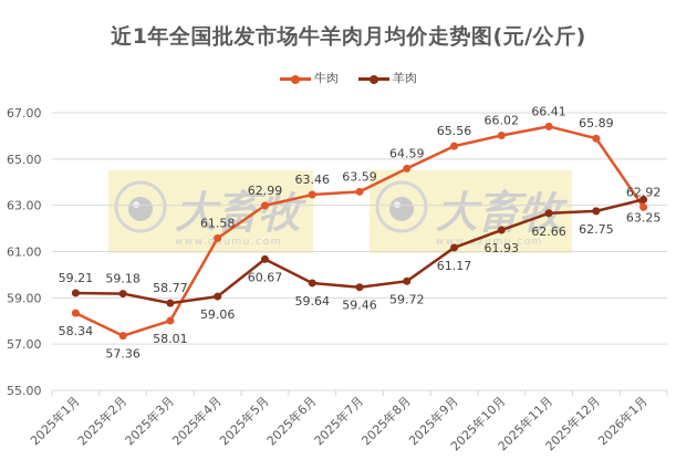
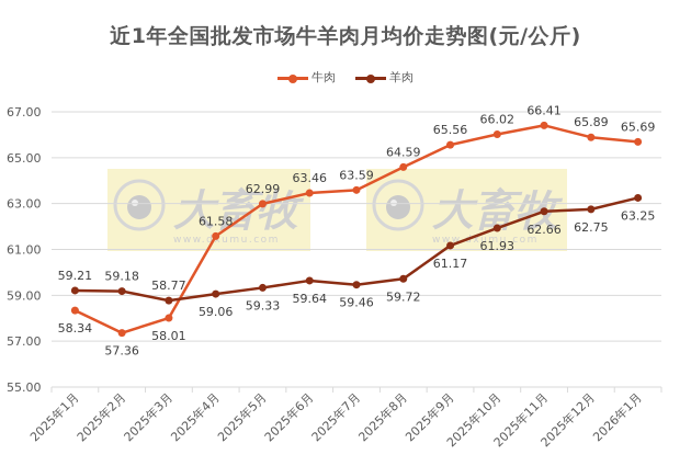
羊肉/2025年5月: 60.67 -> 59.33
牛肉/2026年1月: 62.92 -> 65.69
